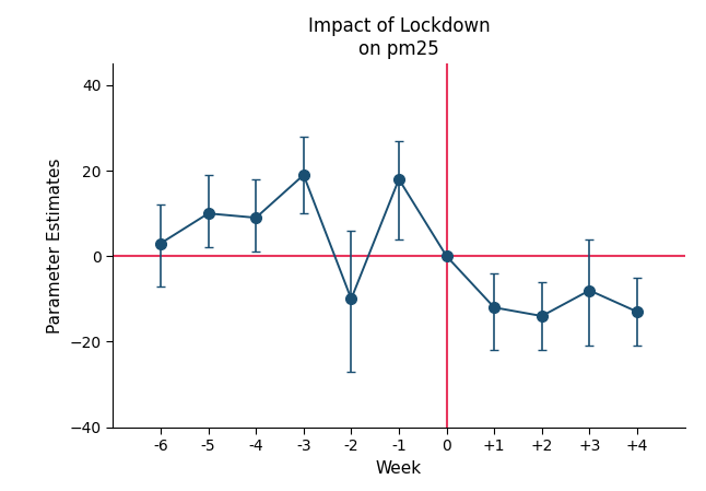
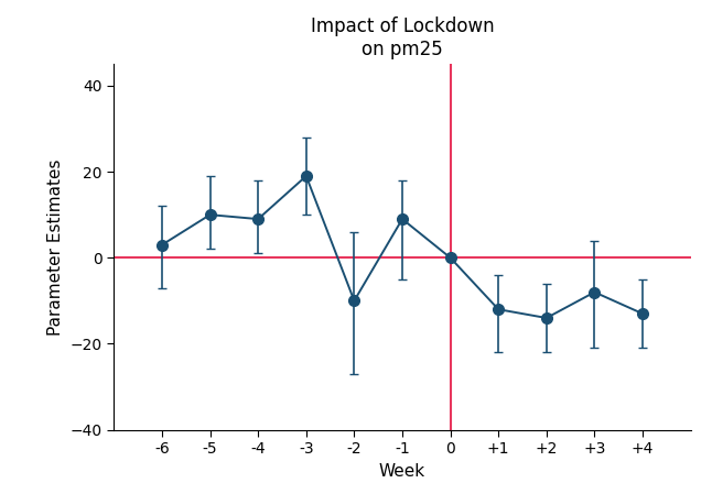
-1: 18 -> 9
